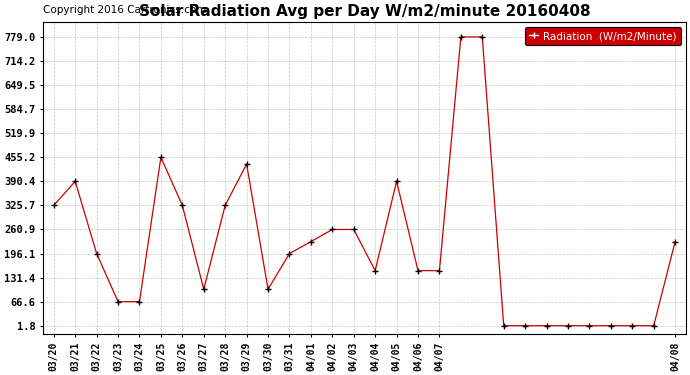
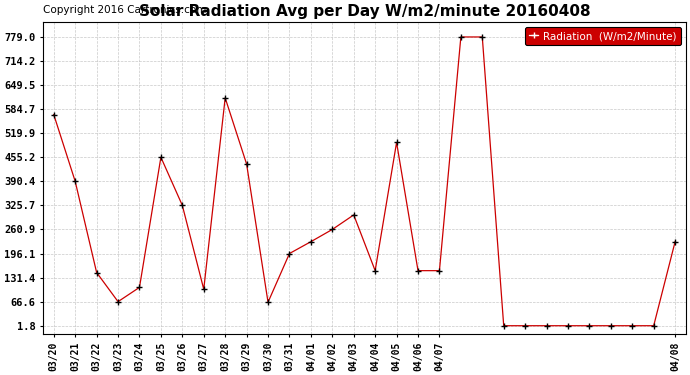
03/20: 326 -> 570
03/22: 196 -> 145
03/24: 67 -> 105
03/28: 326 -> 615
03/30: 100 -> 65
04/03: 261 -> 300
04/05: 390 -> 495
